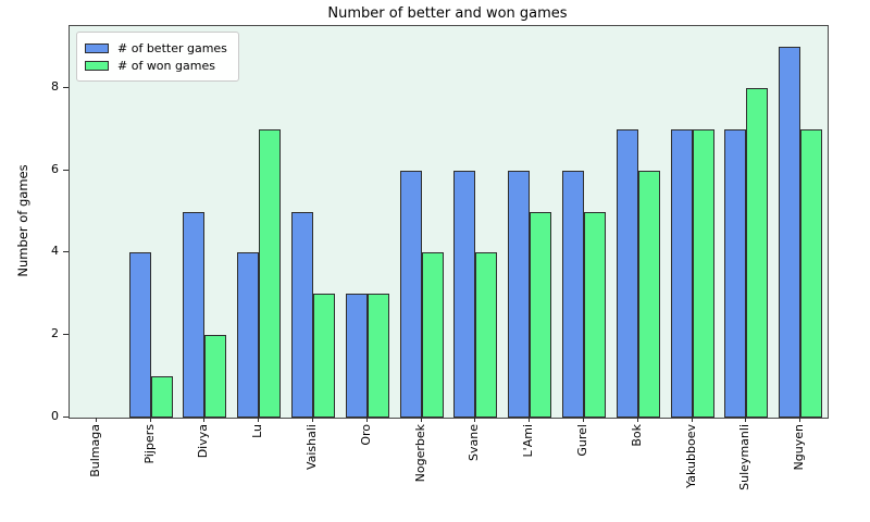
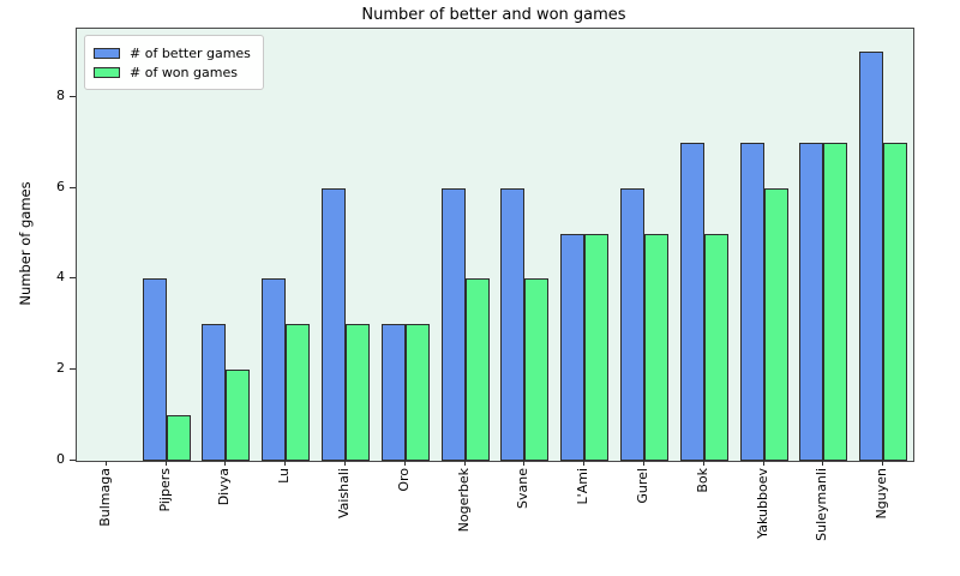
# of better games/Divya: 5 -> 3
# of won games/Lu: 7 -> 3
# of better games/Vaishali: 5 -> 6
# of better games/L'Ami: 6 -> 5
# of won games/Bok: 6 -> 5
# of won games/Yakubboev: 7 -> 6
# of won games/Suleymanli: 8 -> 7
